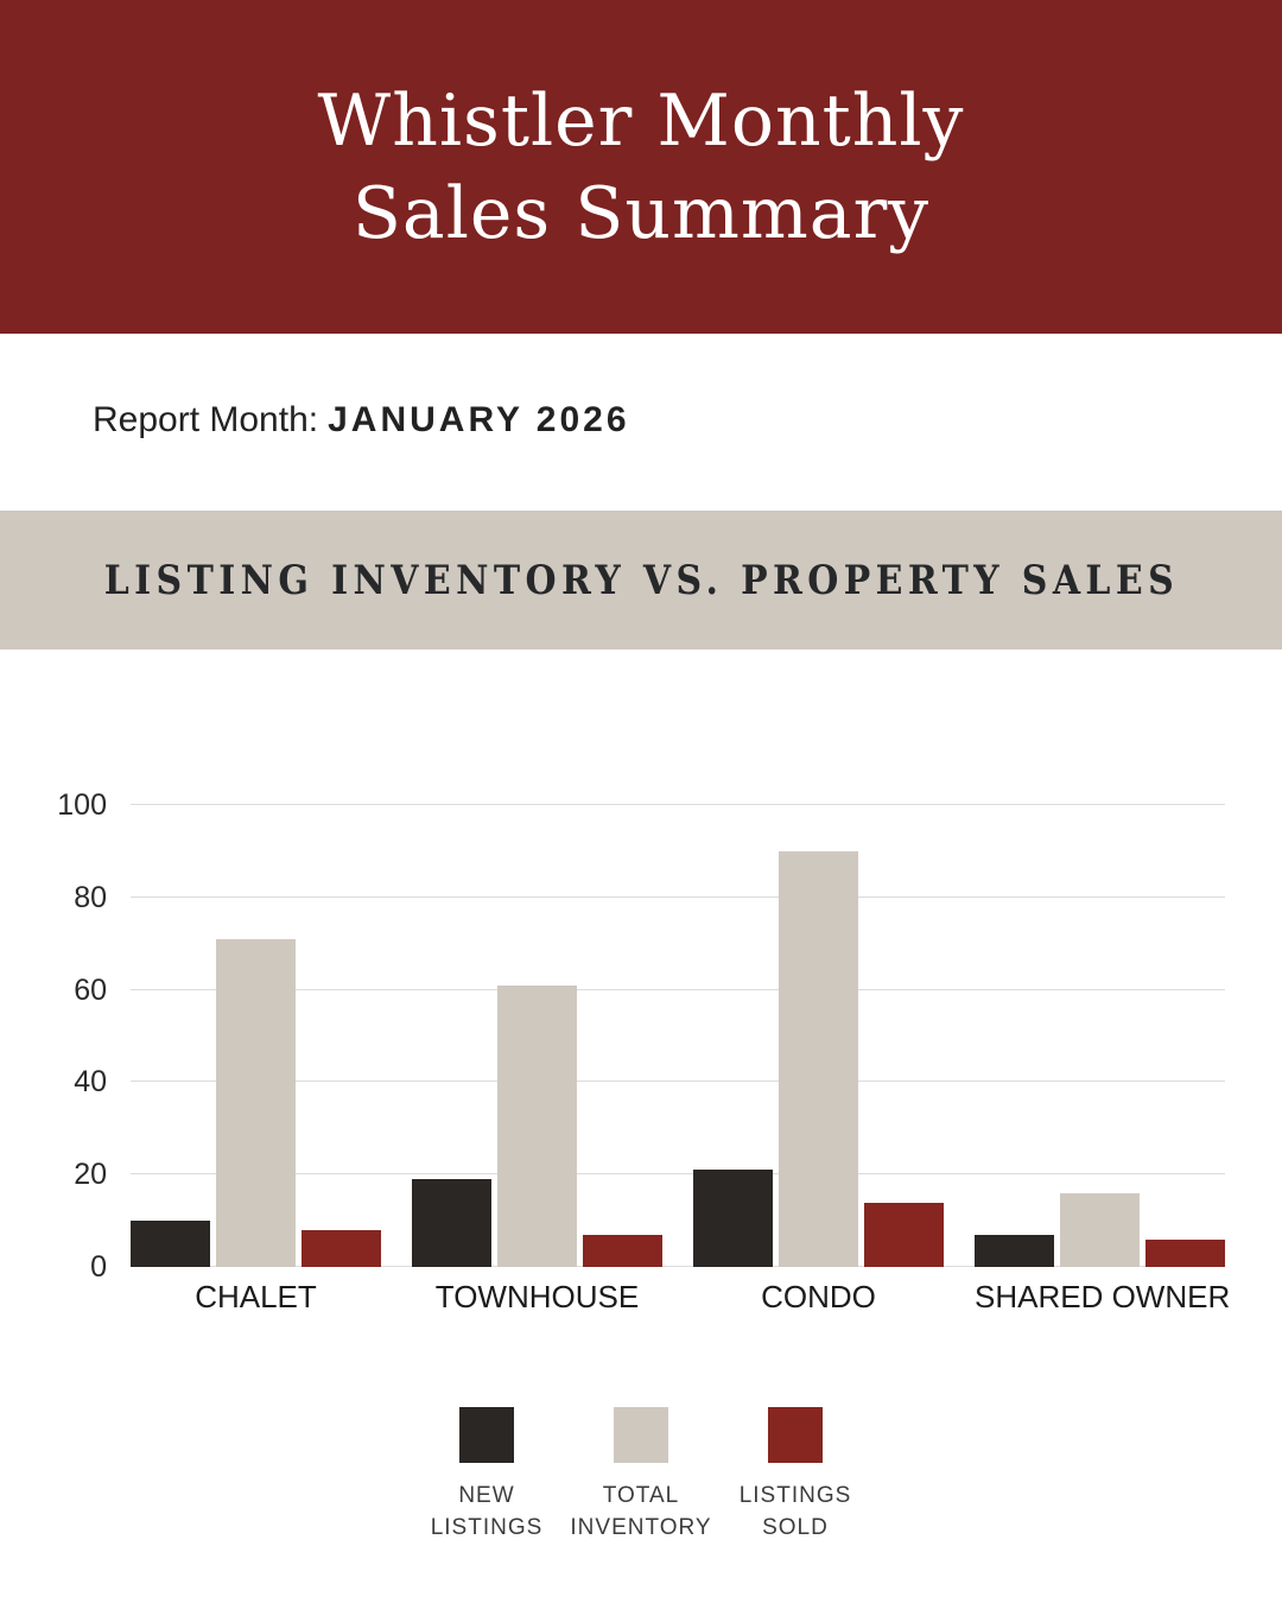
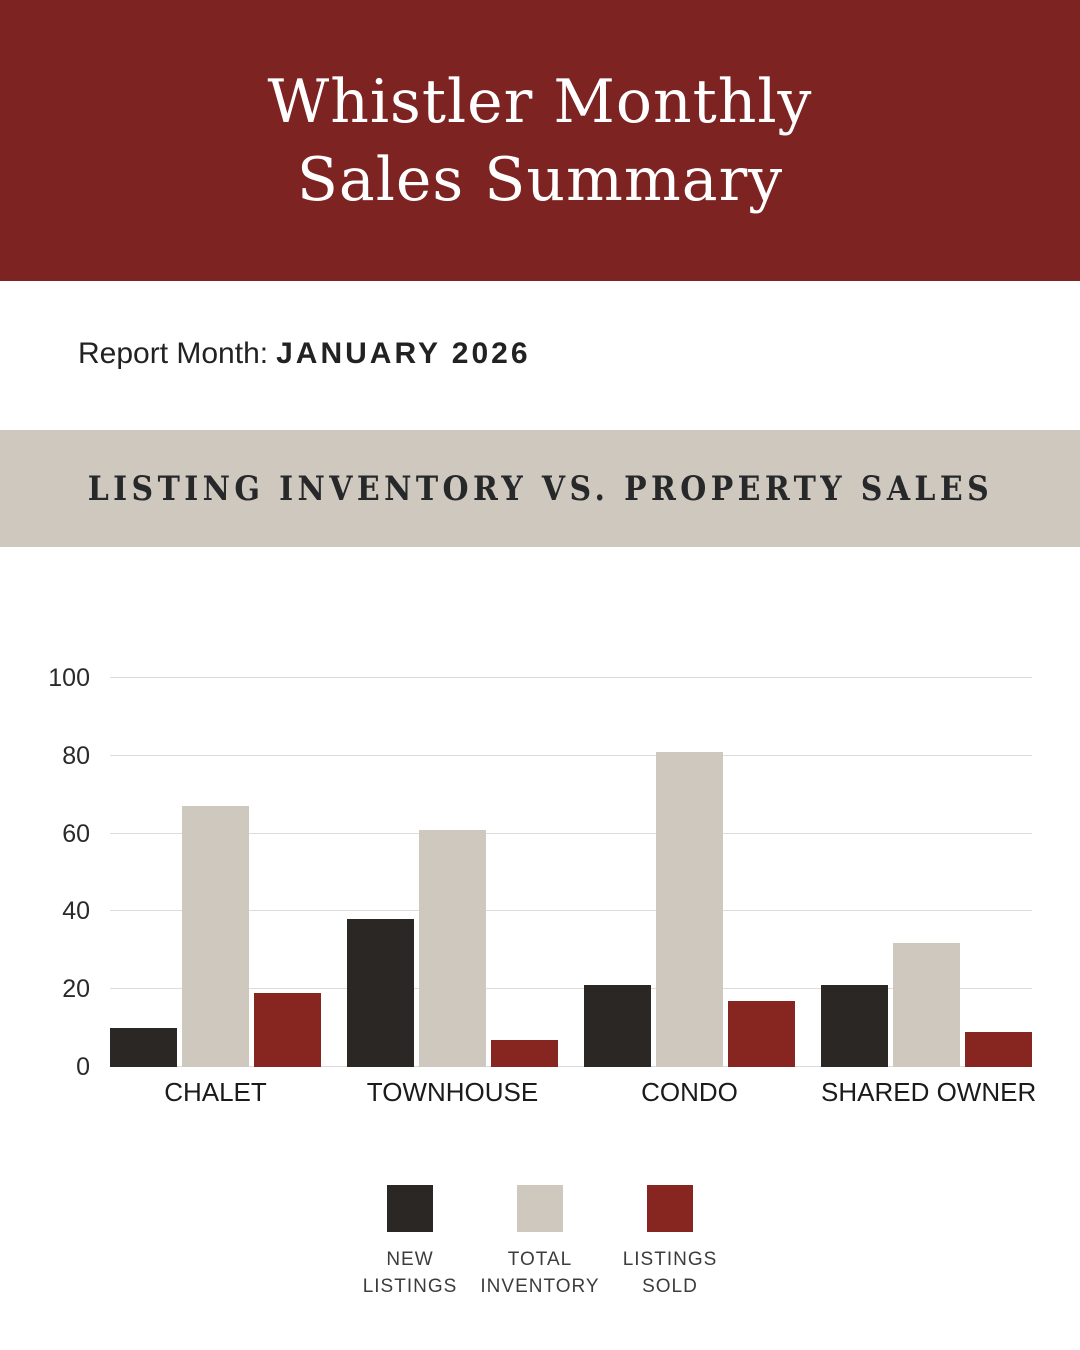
TOTAL INVENTORY/CHALET: 71 -> 67
LISTINGS SOLD/CHALET: 8 -> 19
NEW LISTINGS/TOWNHOUSE: 19 -> 38
TOTAL INVENTORY/CONDO: 90 -> 81
LISTINGS SOLD/CONDO: 14 -> 17
NEW LISTINGS/SHARED OWNER: 7 -> 21
TOTAL INVENTORY/SHARED OWNER: 16 -> 32
LISTINGS SOLD/SHARED OWNER: 6 -> 9
